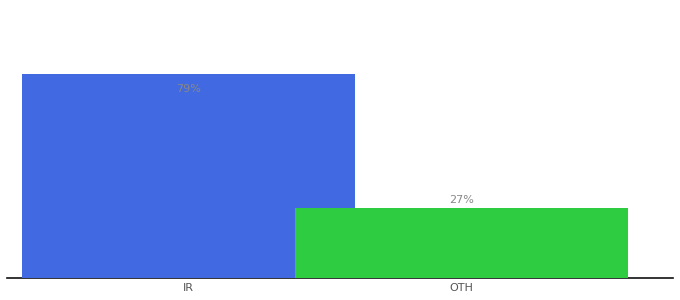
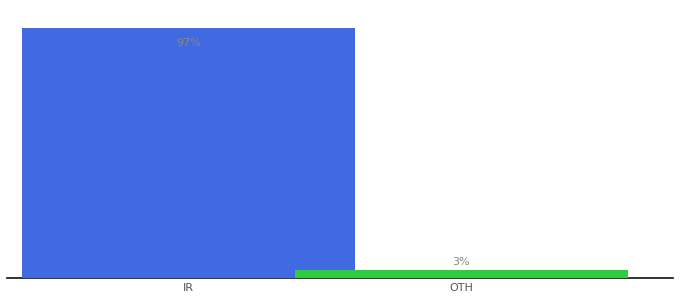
IR: 79% -> 97%
OTH: 27% -> 3%
